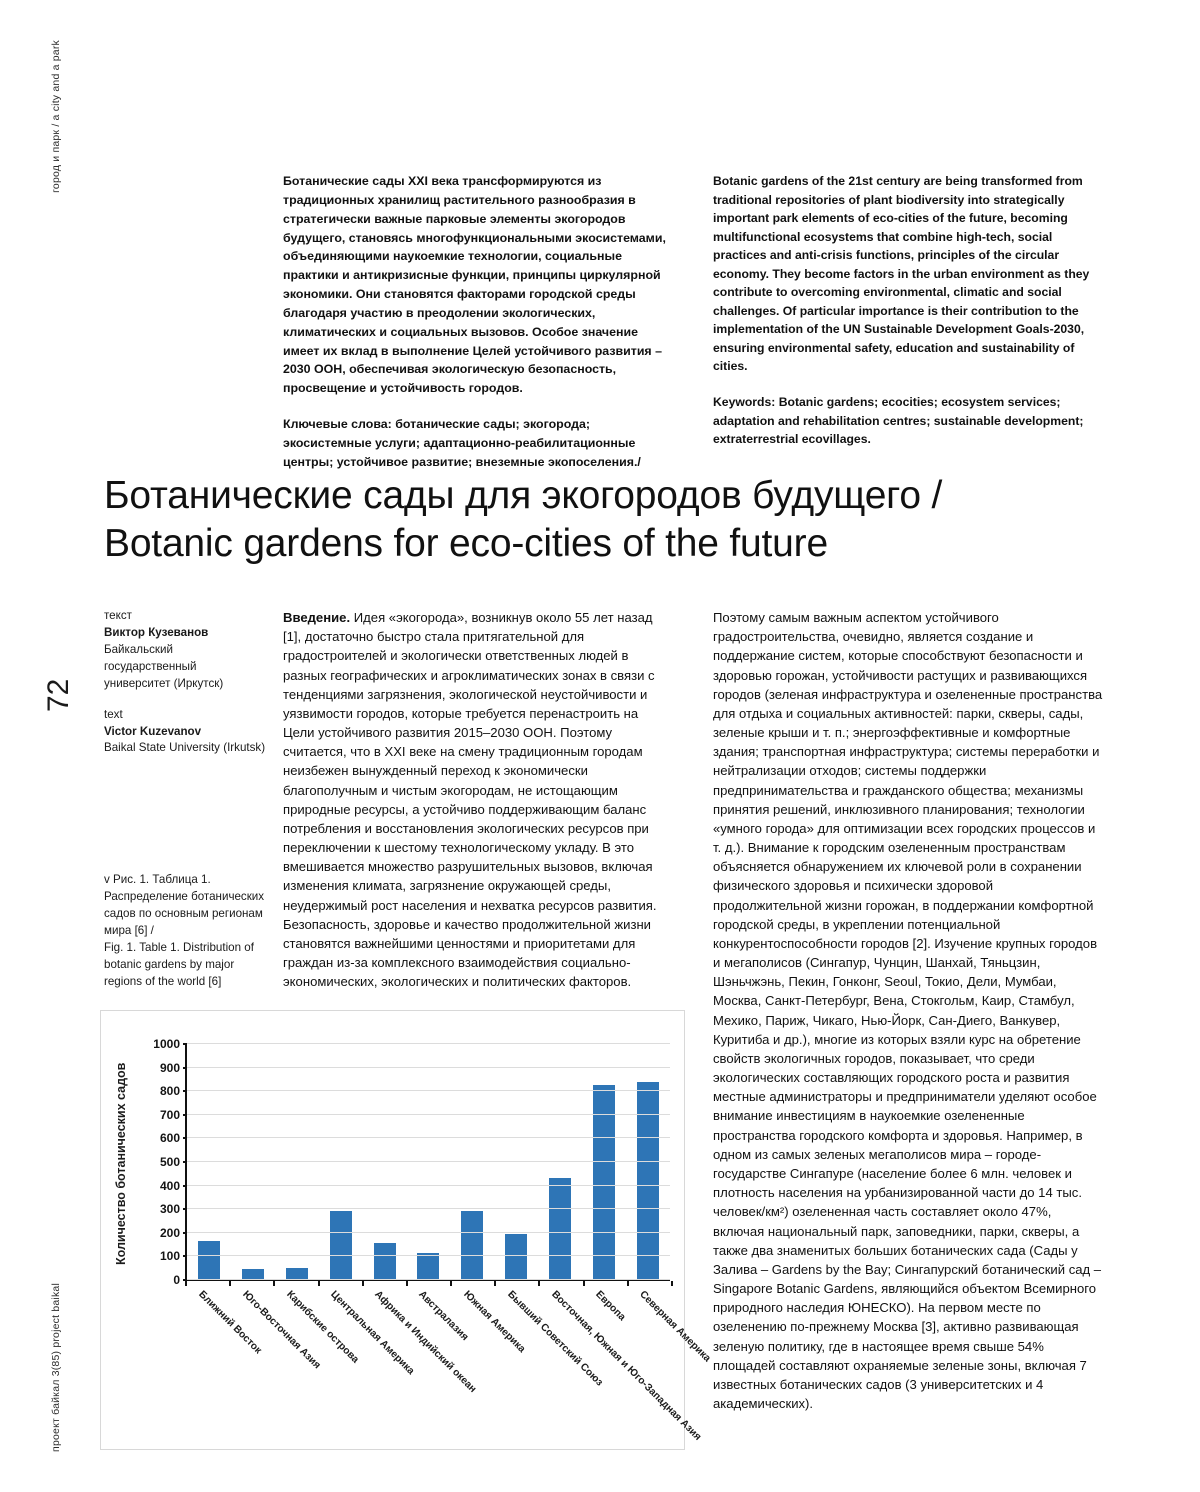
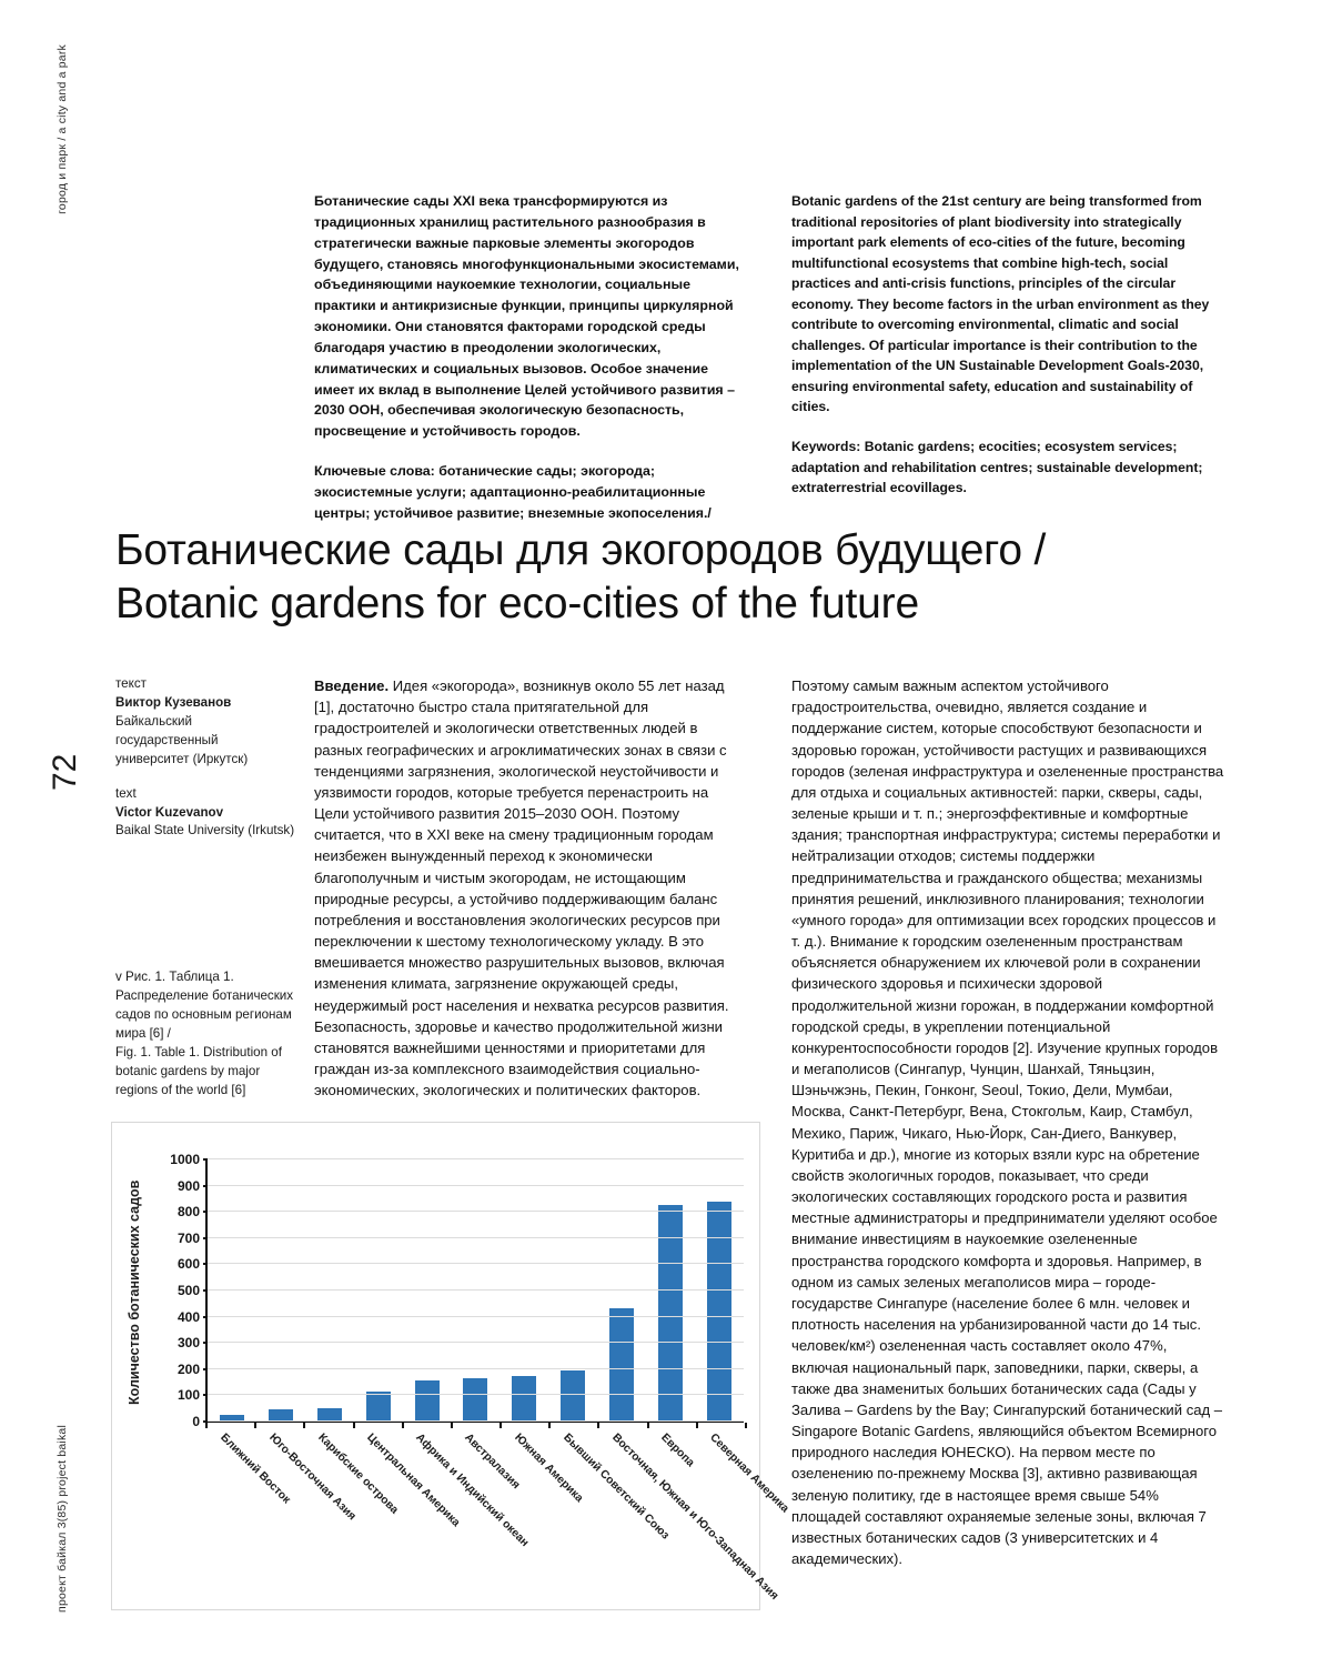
Ближний Восток: 160 -> 20
Центральная Америка: 290 -> 110
Австралазия: 110 -> 160
Южная Америка: 290 -> 170
